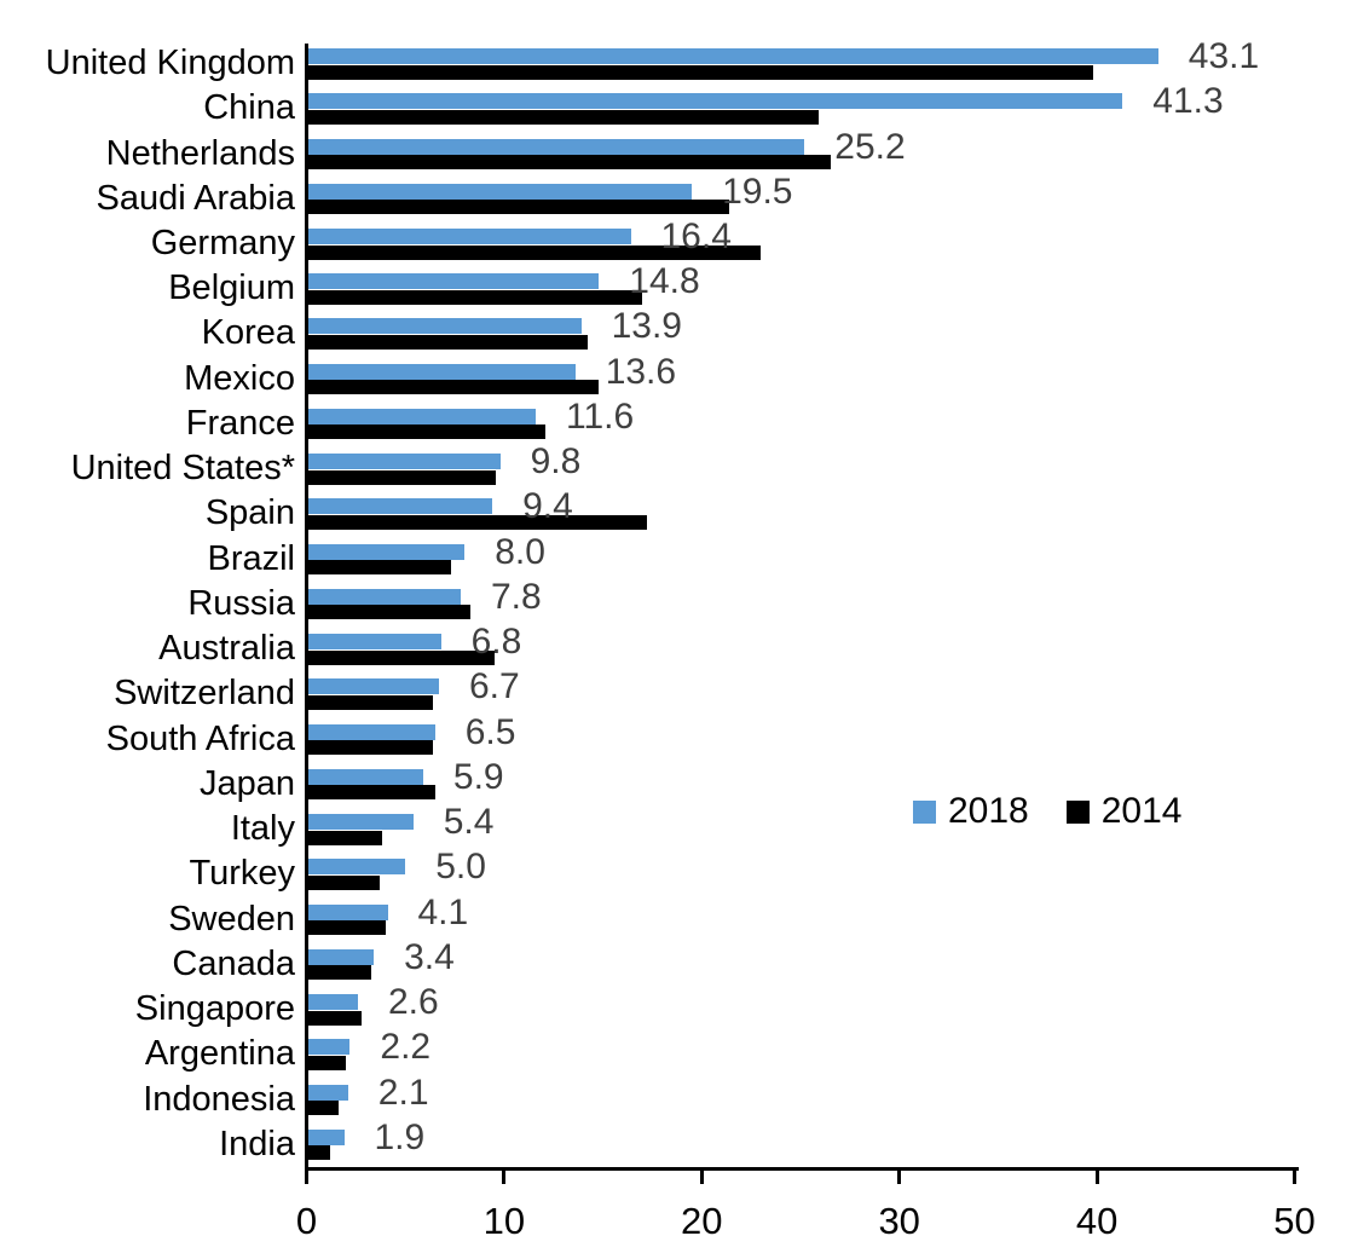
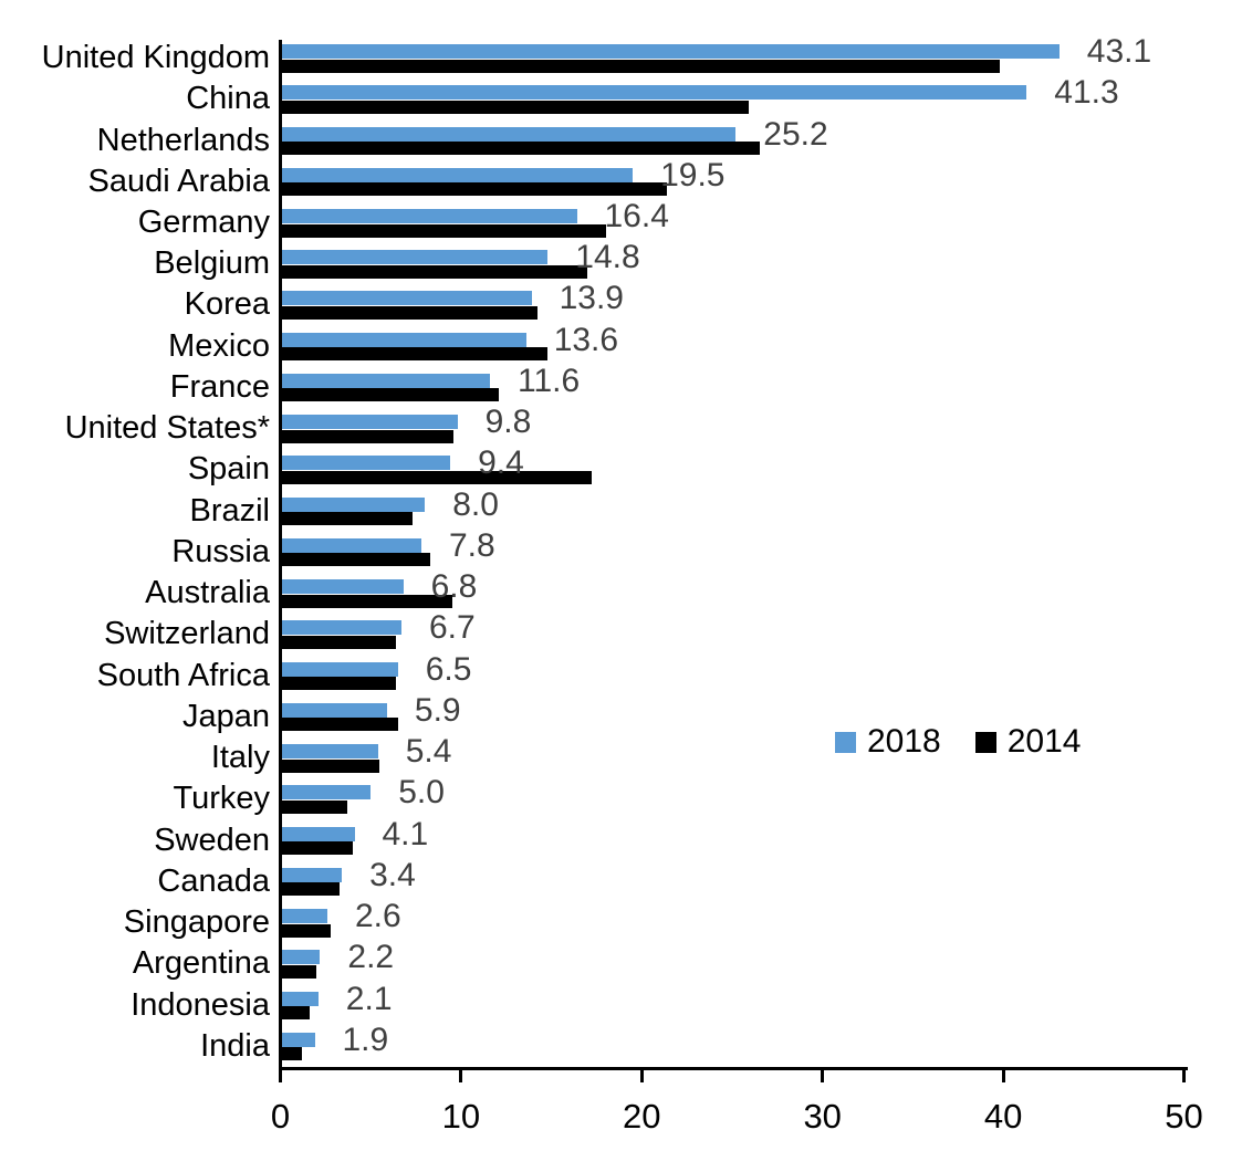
2014/Germany: 23.0 -> 18.0
2014/Italy: 3.8 -> 5.5
